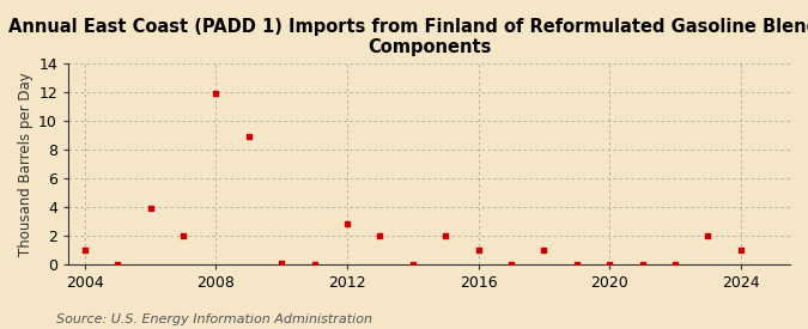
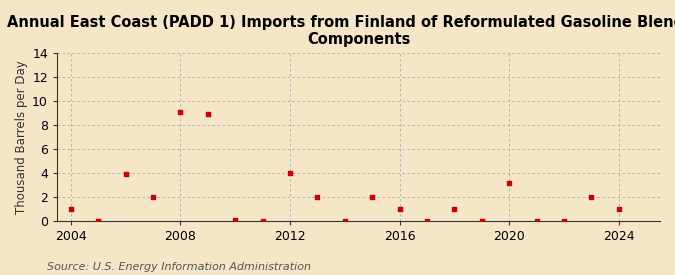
2008: 11.9 -> 9.1
2012: 2.9 -> 4.0
2020: 0.1 -> 3.2
